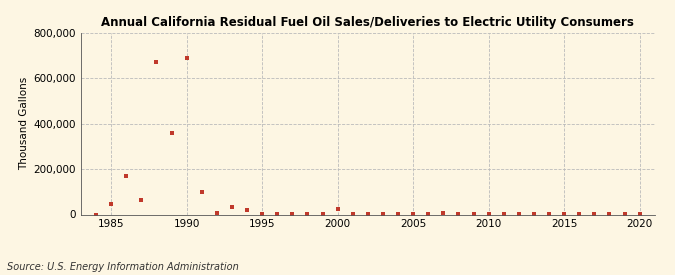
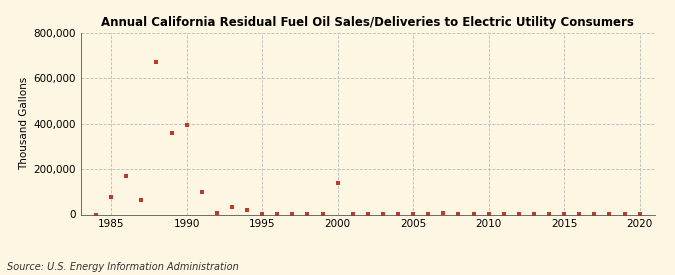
1985: 45,000 -> 75,000
1990: 690,000 -> 395,000
2000: 25,000 -> 140,000
